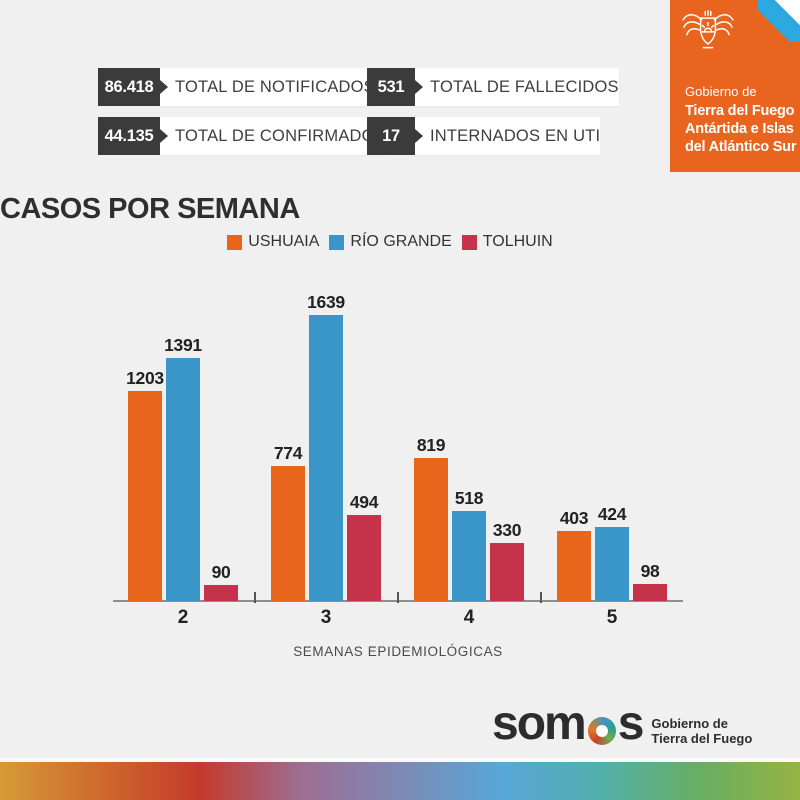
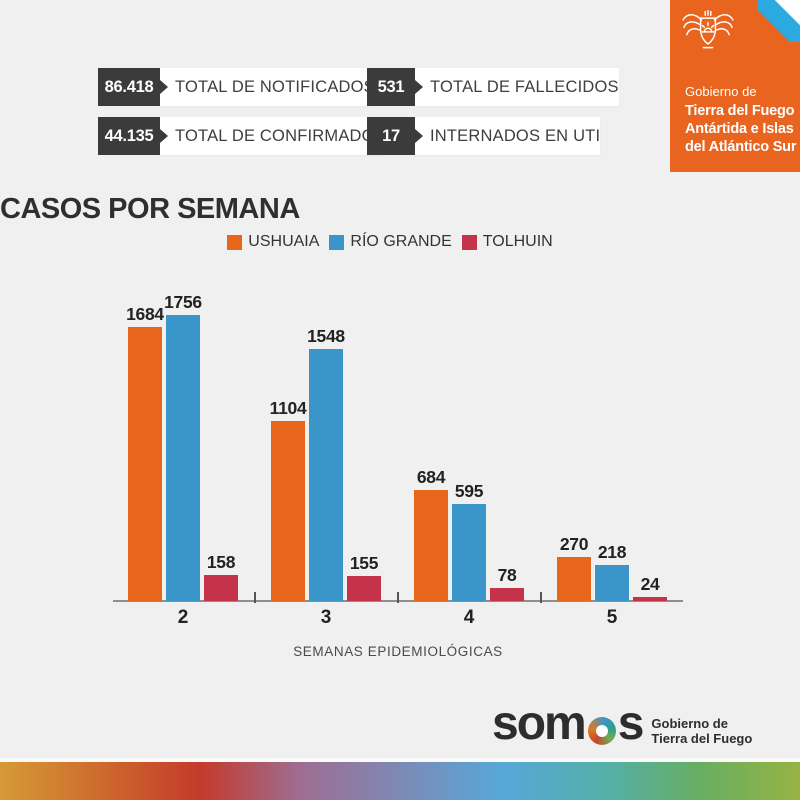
USHUAIA/2: 1203 -> 1684
RÍO GRANDE/2: 1391 -> 1756
TOLHUIN/2: 90 -> 158
USHUAIA/3: 774 -> 1104
RÍO GRANDE/3: 1639 -> 1548
TOLHUIN/3: 494 -> 155
USHUAIA/4: 819 -> 684
RÍO GRANDE/4: 518 -> 595
TOLHUIN/4: 330 -> 78
USHUAIA/5: 403 -> 270
RÍO GRANDE/5: 424 -> 218
TOLHUIN/5: 98 -> 24
